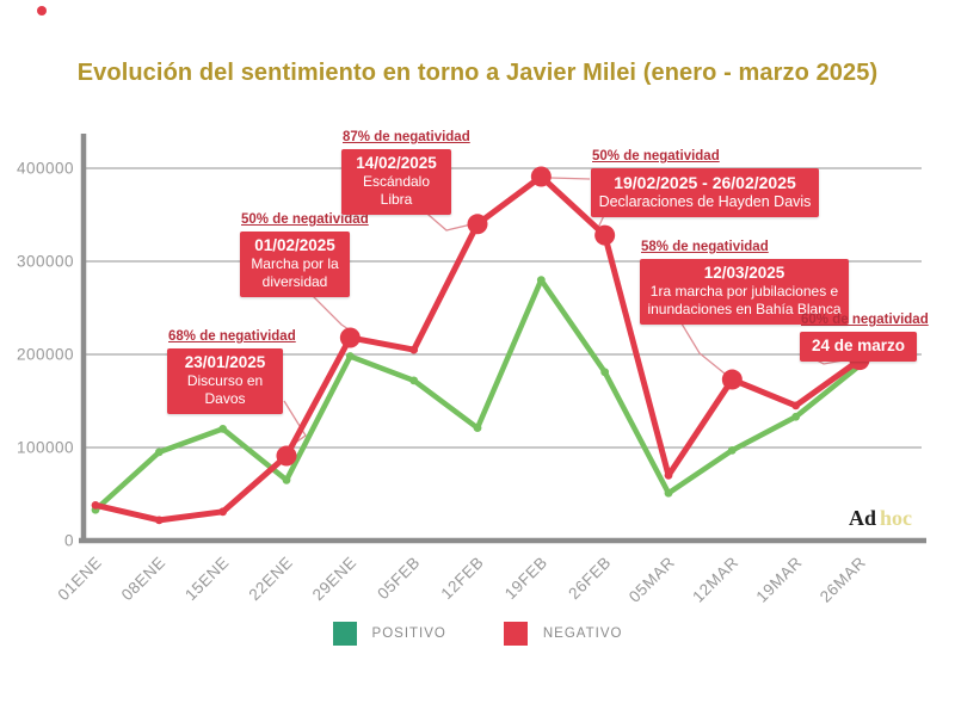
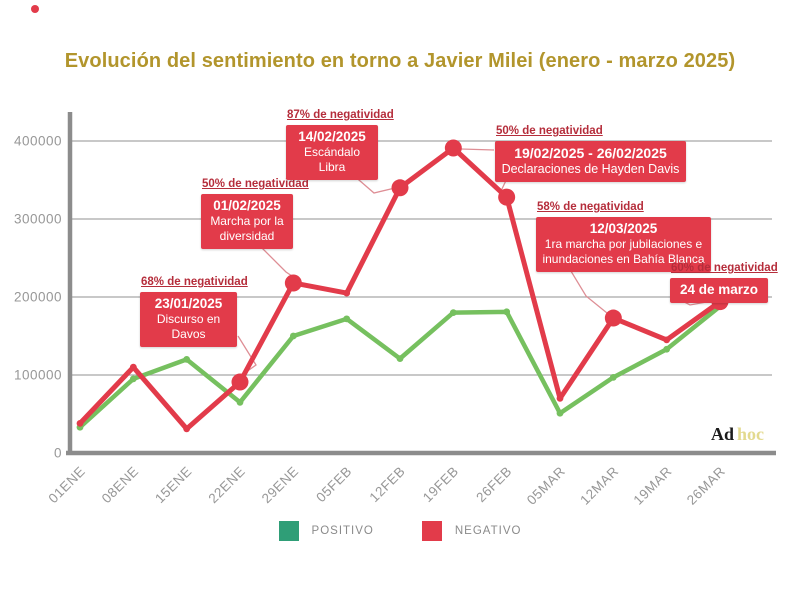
NEGATIVO/08ENE: 20000 -> 110000
POSITIVO/29ENE: 200000 -> 150000
POSITIVO/19FEB: 280000 -> 180000
